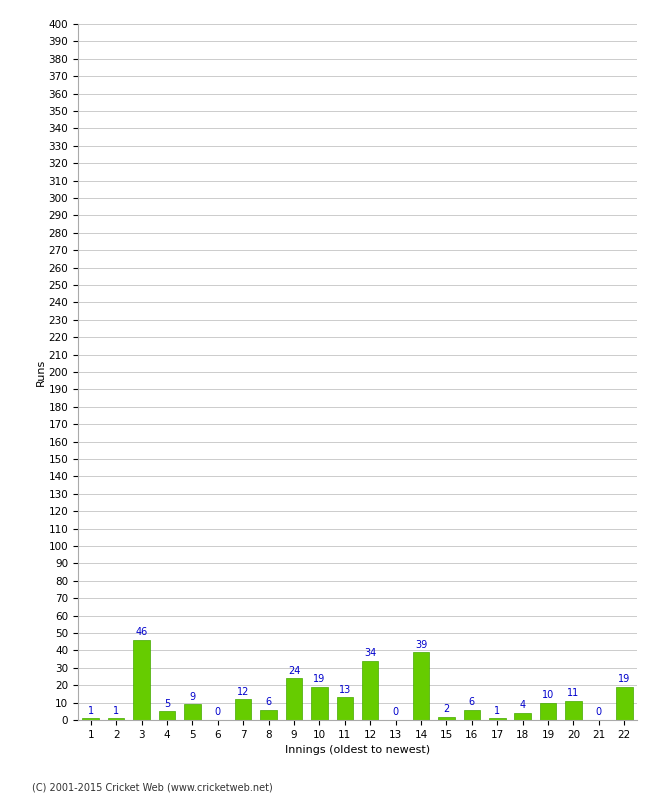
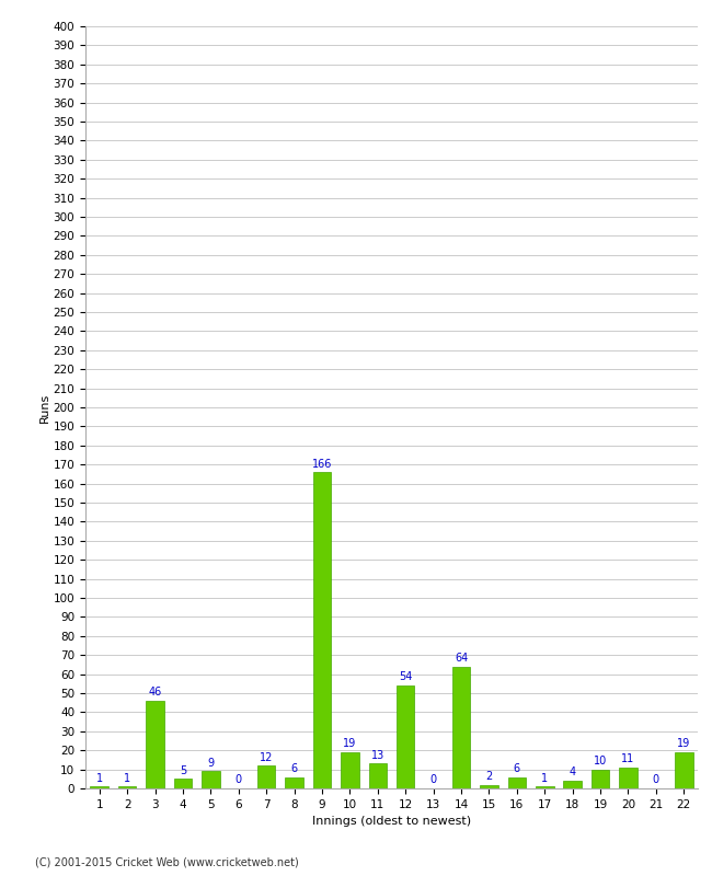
9: 24 -> 166
12: 34 -> 54
14: 39 -> 64
